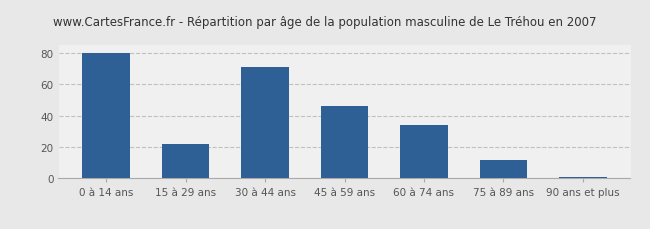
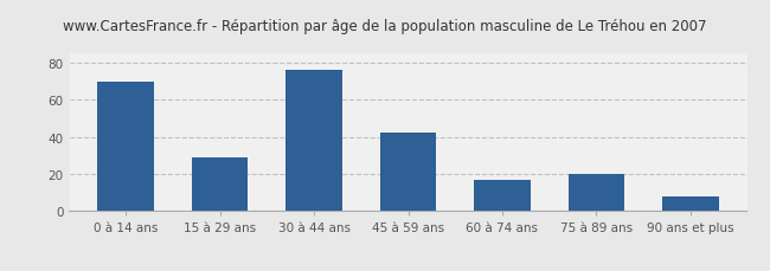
0 à 14 ans: 80 -> 70
15 à 29 ans: 22 -> 29
30 à 44 ans: 71 -> 76
45 à 59 ans: 46 -> 42
60 à 74 ans: 34 -> 17
75 à 89 ans: 12 -> 20
90 ans et plus: 1 -> 8
